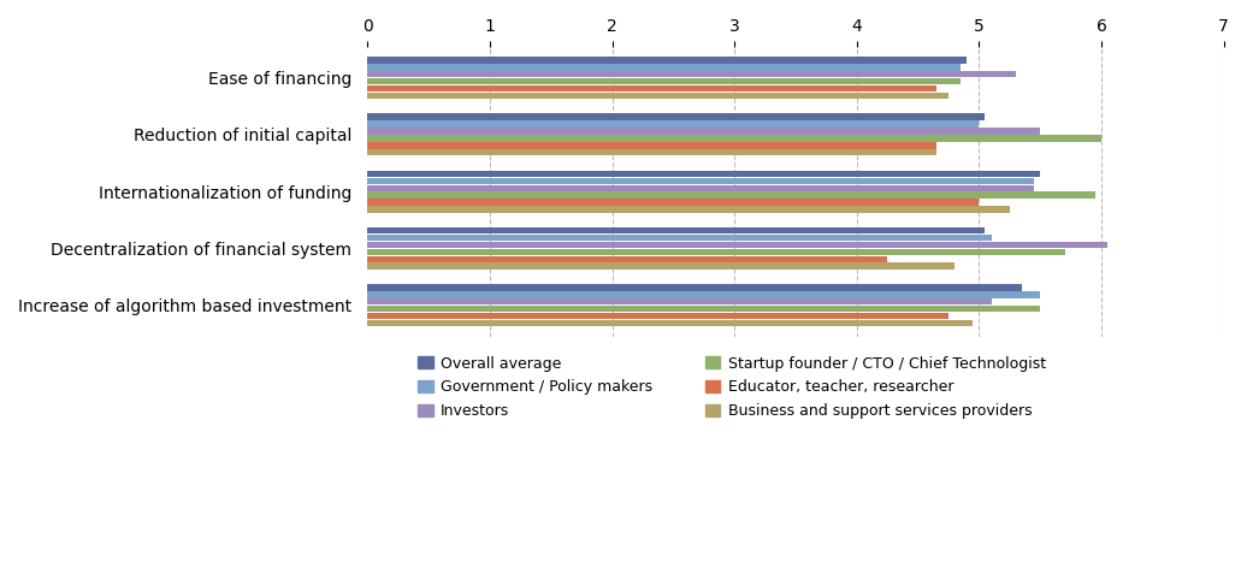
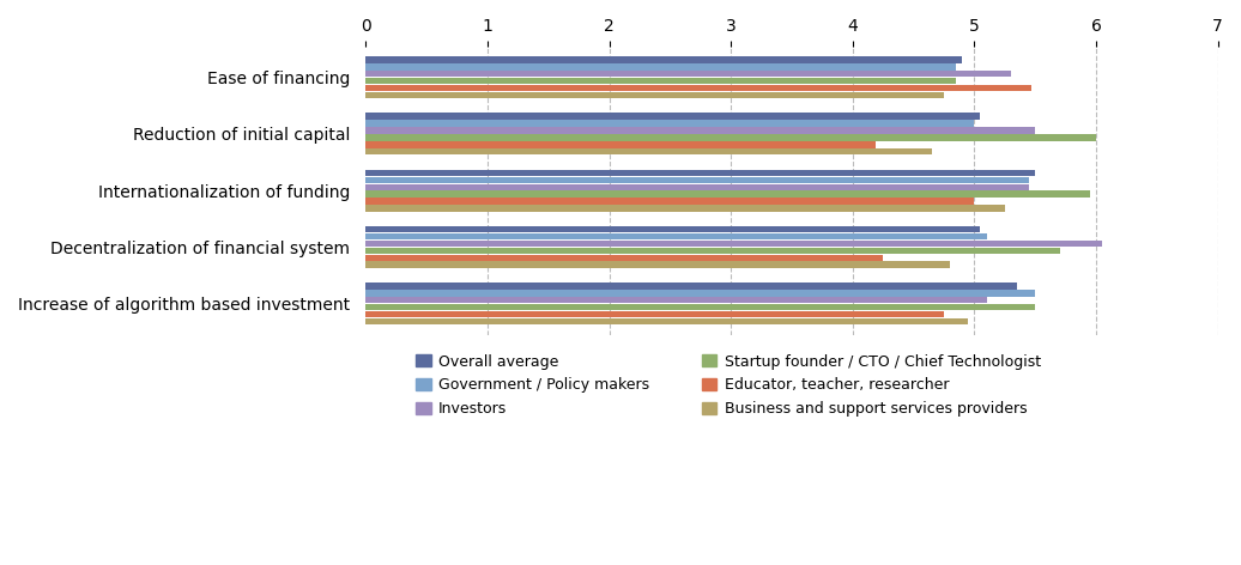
Educator, teacher, researcher/Ease of financing: 4.65 -> 5.47
Educator, teacher, researcher/Reduction of initial capital: 4.65 -> 4.19
